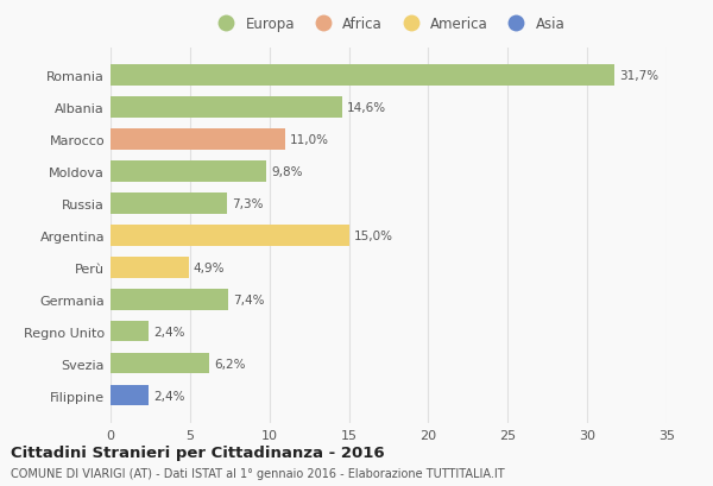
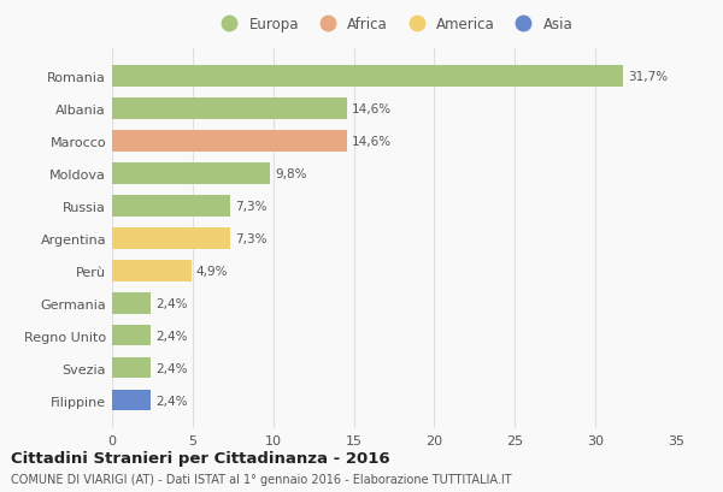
Marocco: 11,0% -> 14,6%
Argentina: 15,0% -> 7,3%
Germania: 7,4% -> 2,4%
Svezia: 6,2% -> 2,4%
